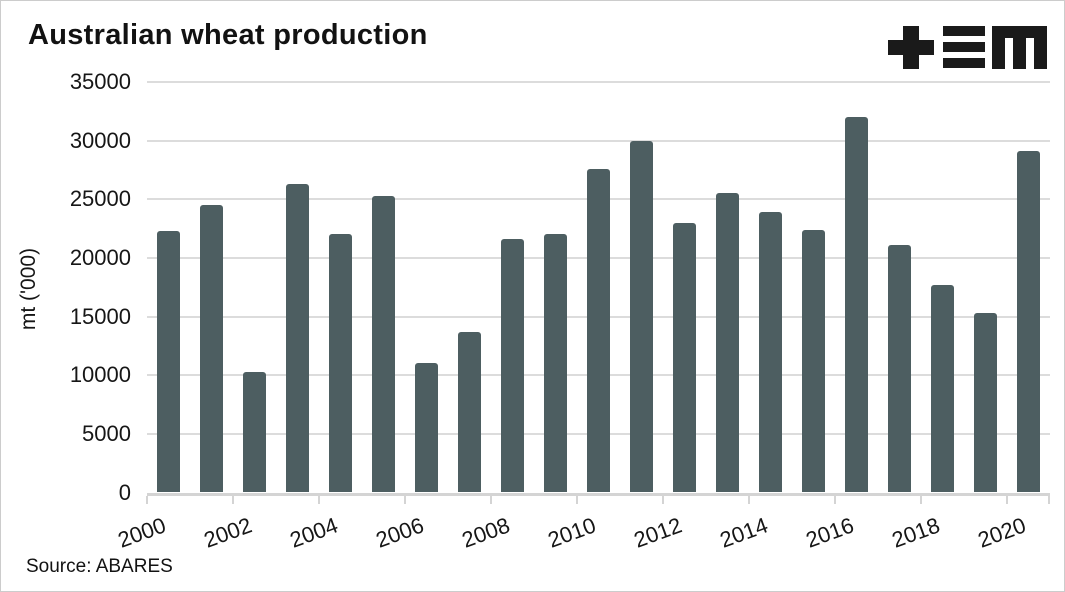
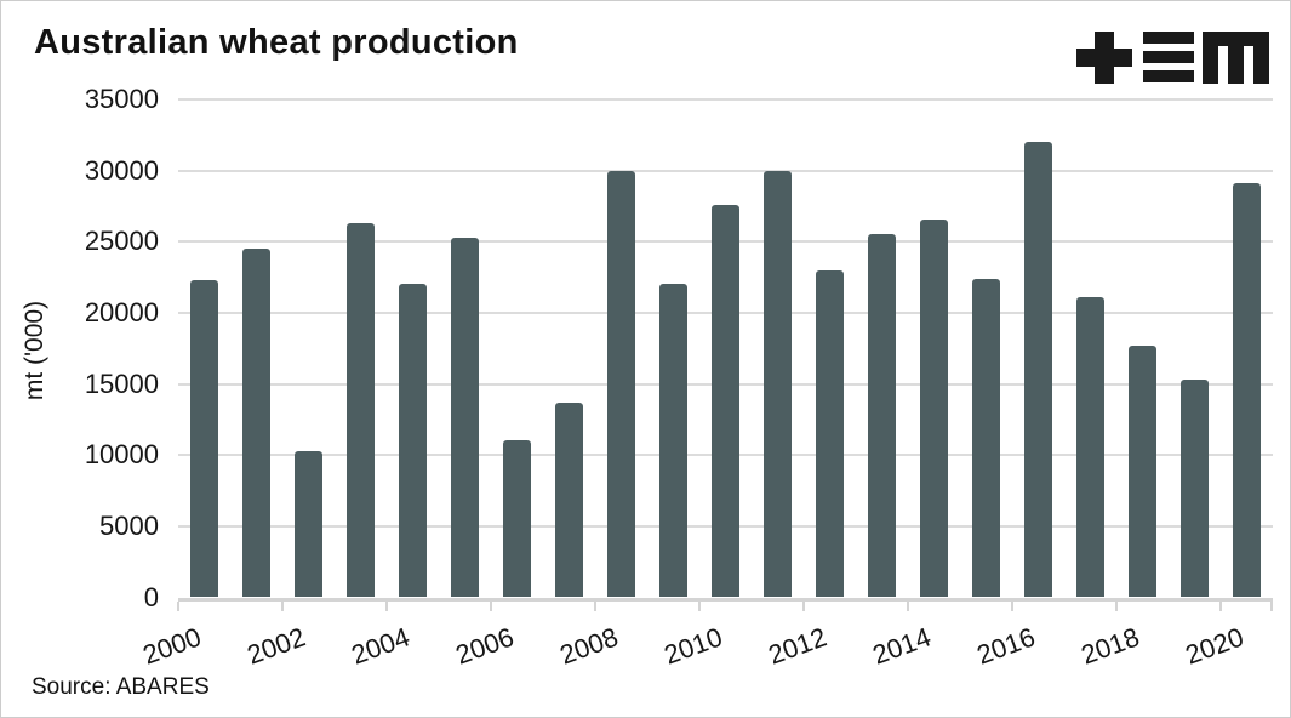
2008: 21600 -> 30000
2014: 23900 -> 26600
